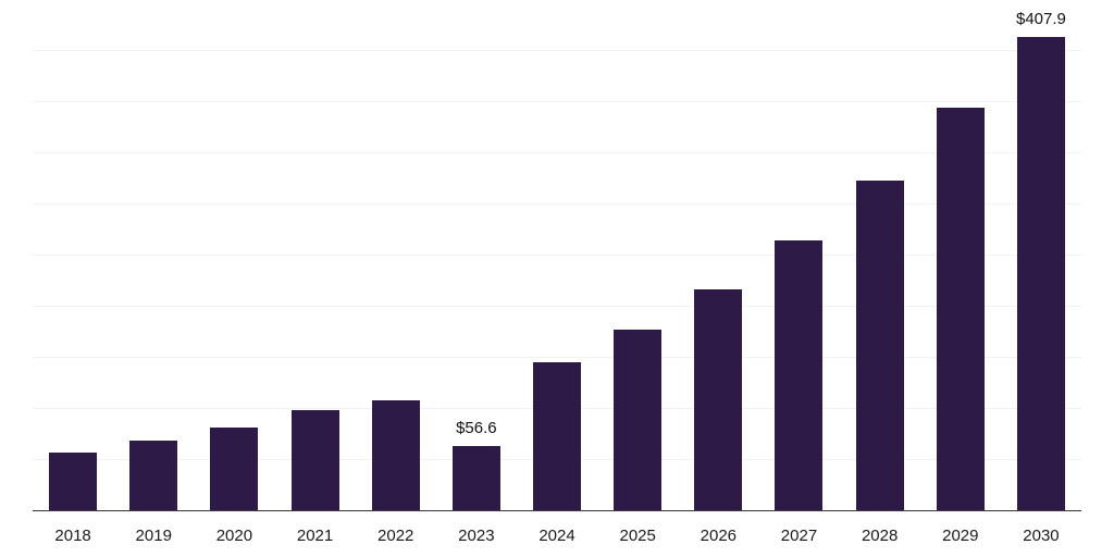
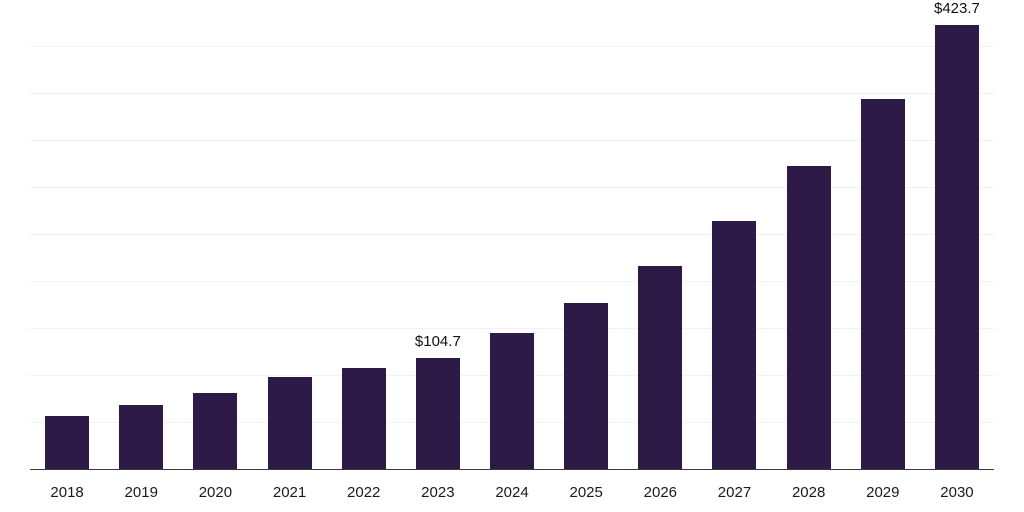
2023: $56.6 -> $104.7
2030: $407.9 -> $423.7
